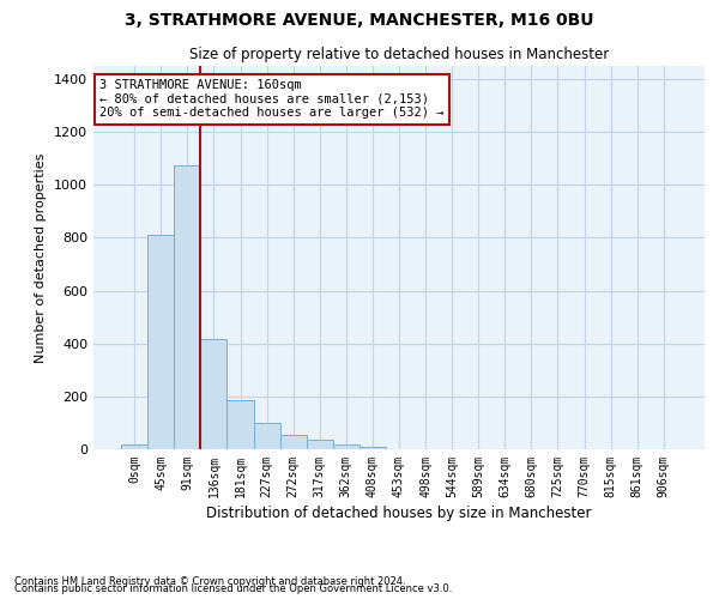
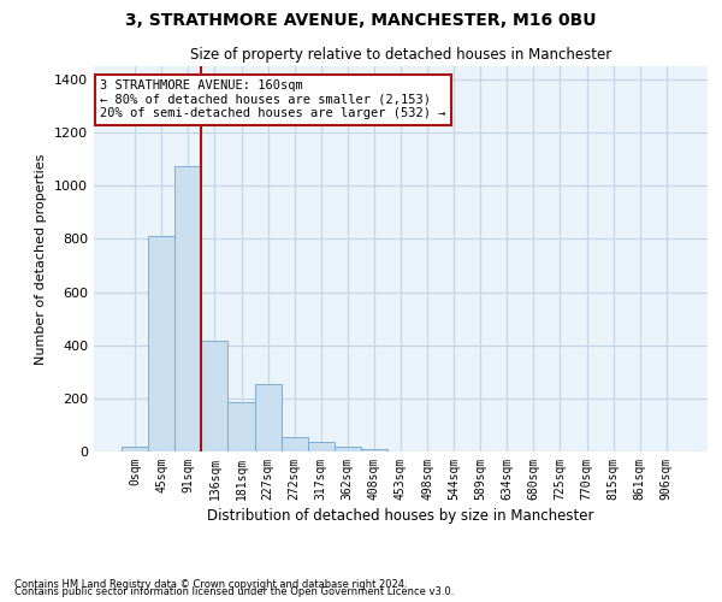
227sqm: 100 -> 255
